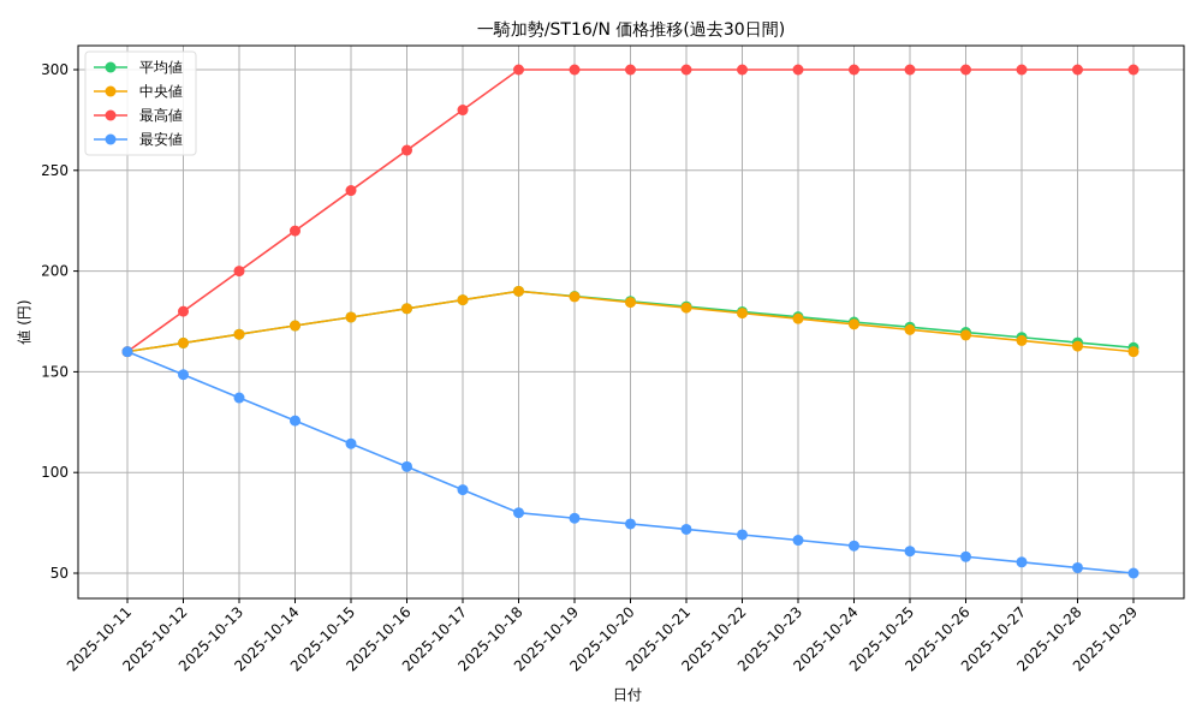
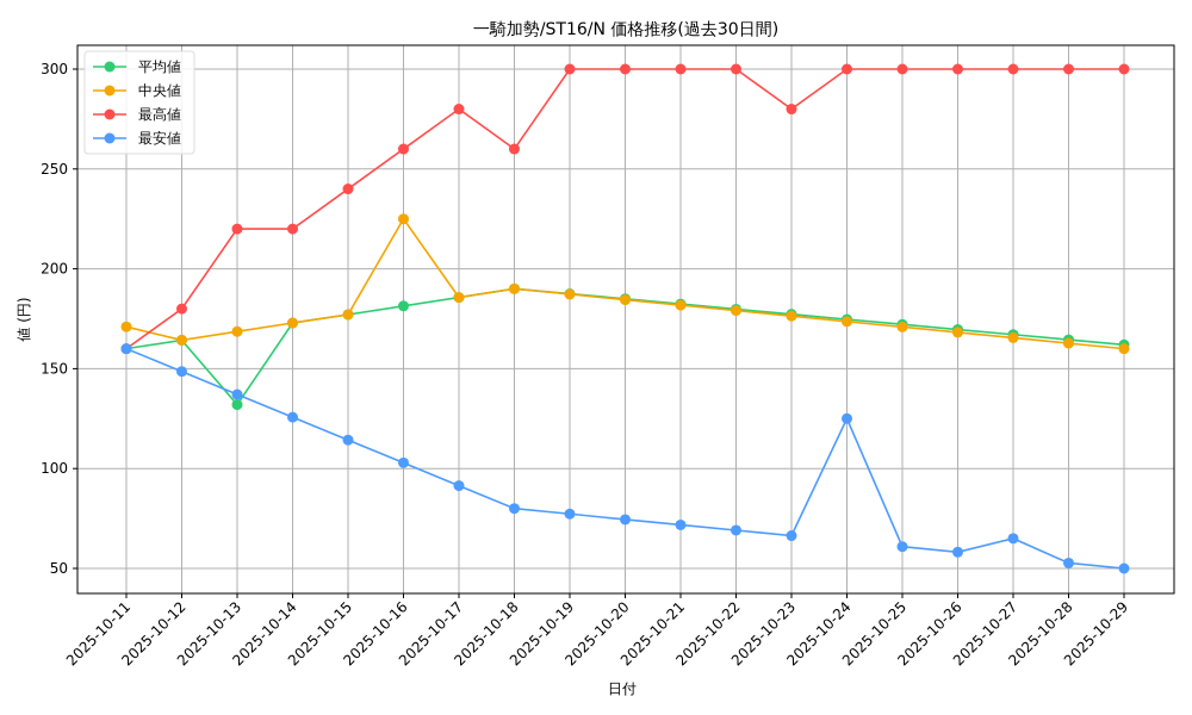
中央値/2025-10-11: 160 -> 171
平均値/2025-10-13: 169 -> 132
最高値/2025-10-13: 200 -> 220
中央値/2025-10-16: 181 -> 225
最高値/2025-10-18: 300 -> 260
最高値/2025-10-23: 300 -> 280
最安値/2025-10-24: 64 -> 125
最安値/2025-10-27: 56 -> 65
